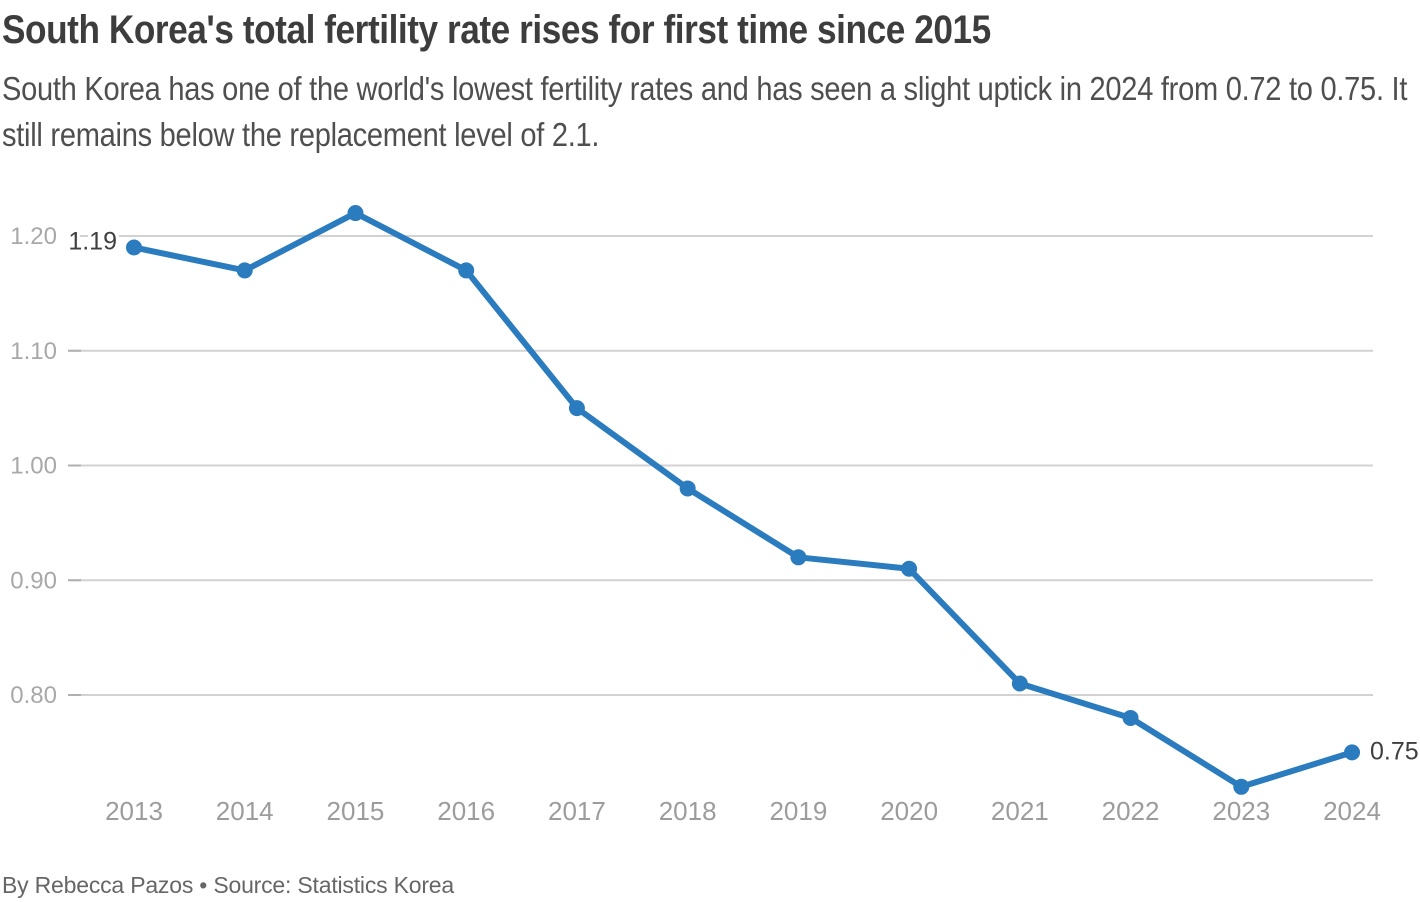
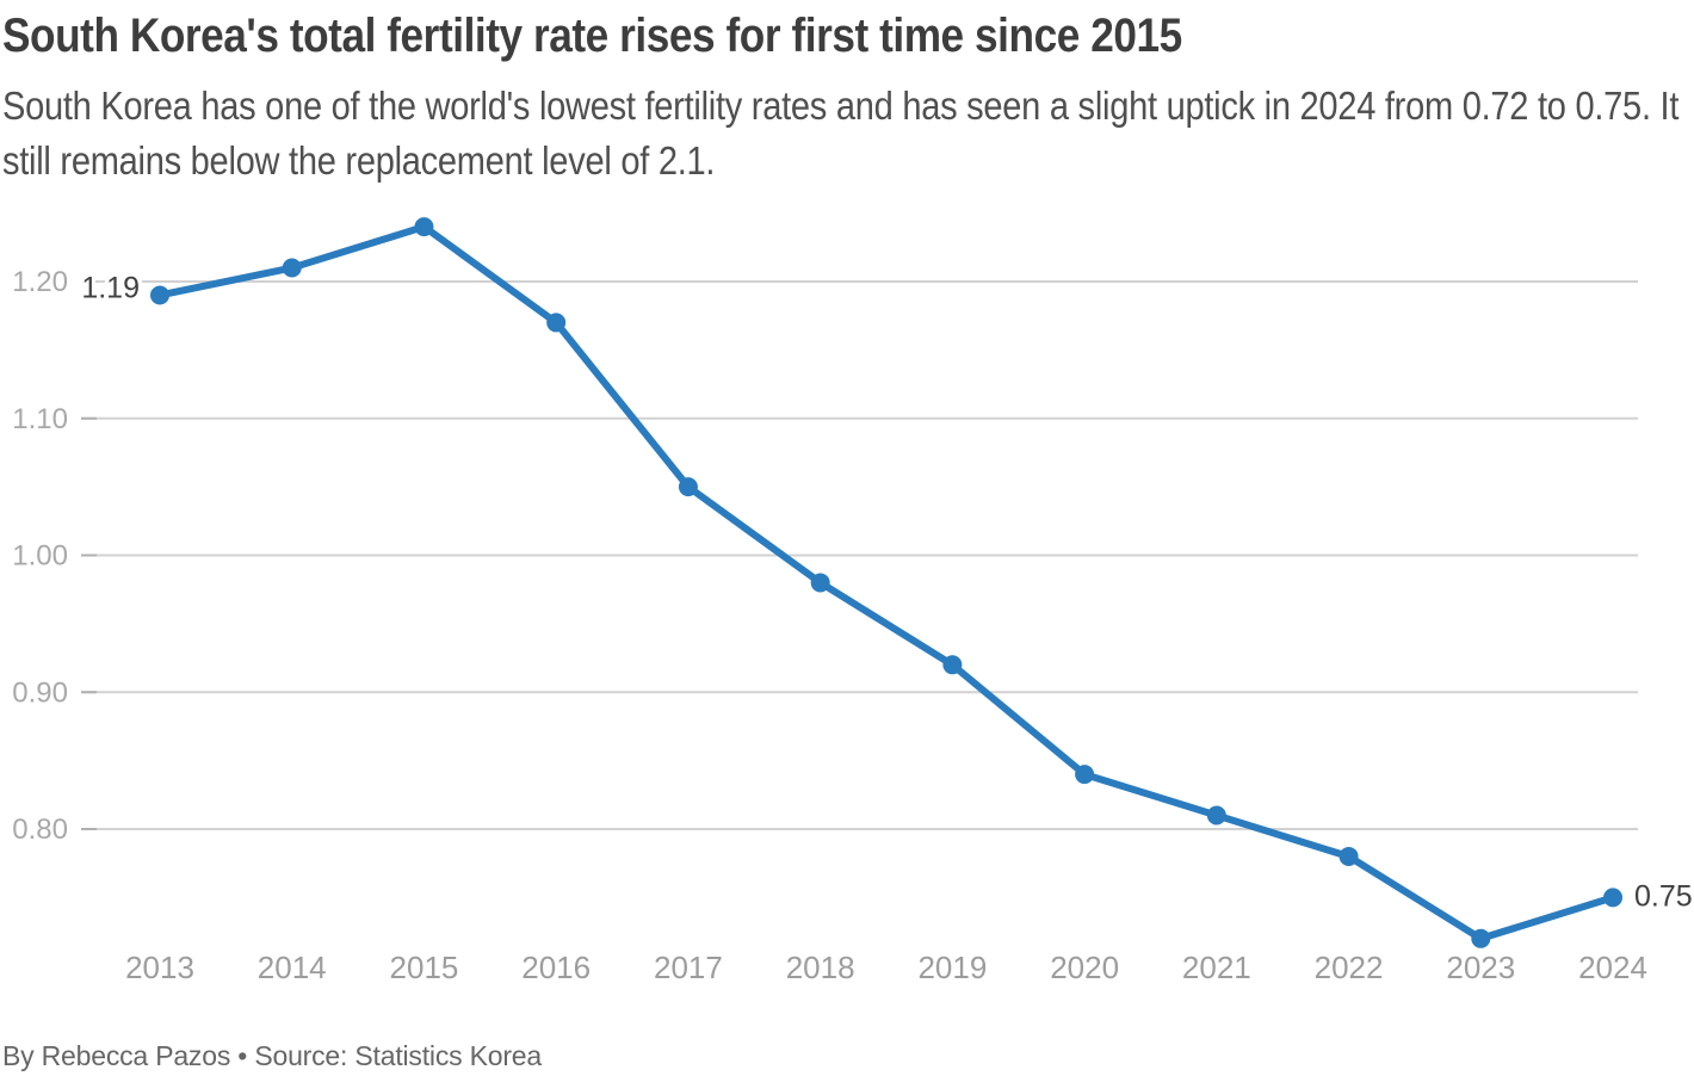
2014: 1.17 -> 1.21
2015: 1.22 -> 1.24
2020: 0.91 -> 0.84
